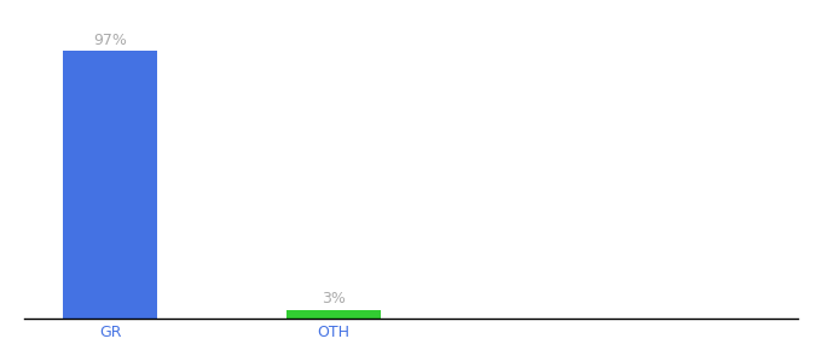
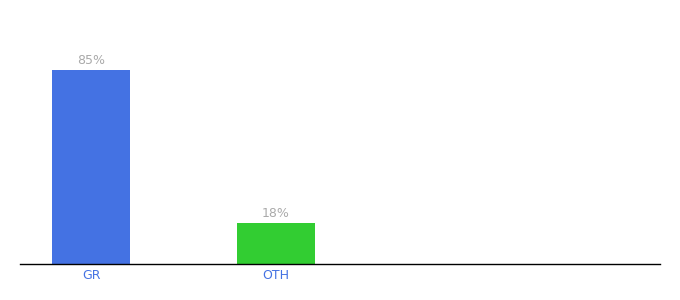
GR: 97% -> 85%
OTH: 3% -> 18%
